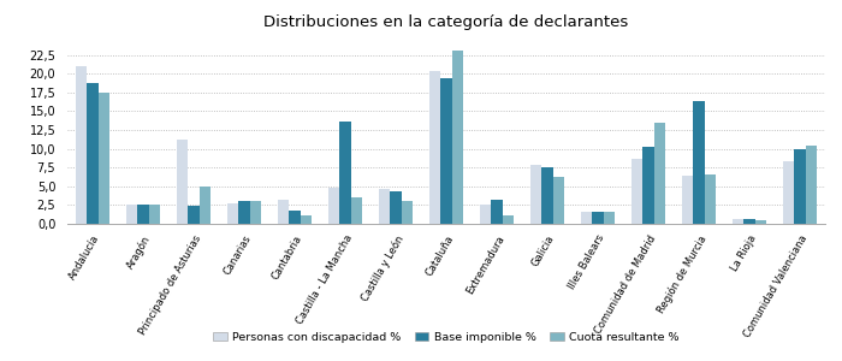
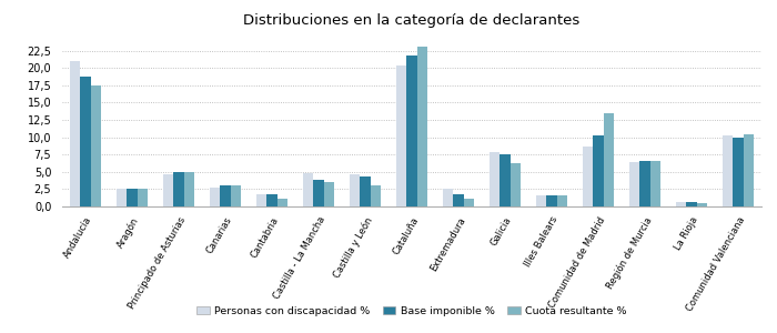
Personas con discapacidad %/Principado de Asturias: 11,2 -> 4,7
Base imponible %/Principado de Asturias: 2,4 -> 4,9
Personas con discapacidad %/Cantabria: 3,2 -> 1,7
Base imponible %/Castilla - La Mancha: 13,6 -> 3,9
Base imponible %/Cataluña: 19,4 -> 21,8
Base imponible %/Extremadura: 3,2 -> 1,8
Base imponible %/Región de Murcia: 16,4 -> 6,5
Personas con discapacidad %/Comunidad Valenciana: 8,4 -> 10,2
